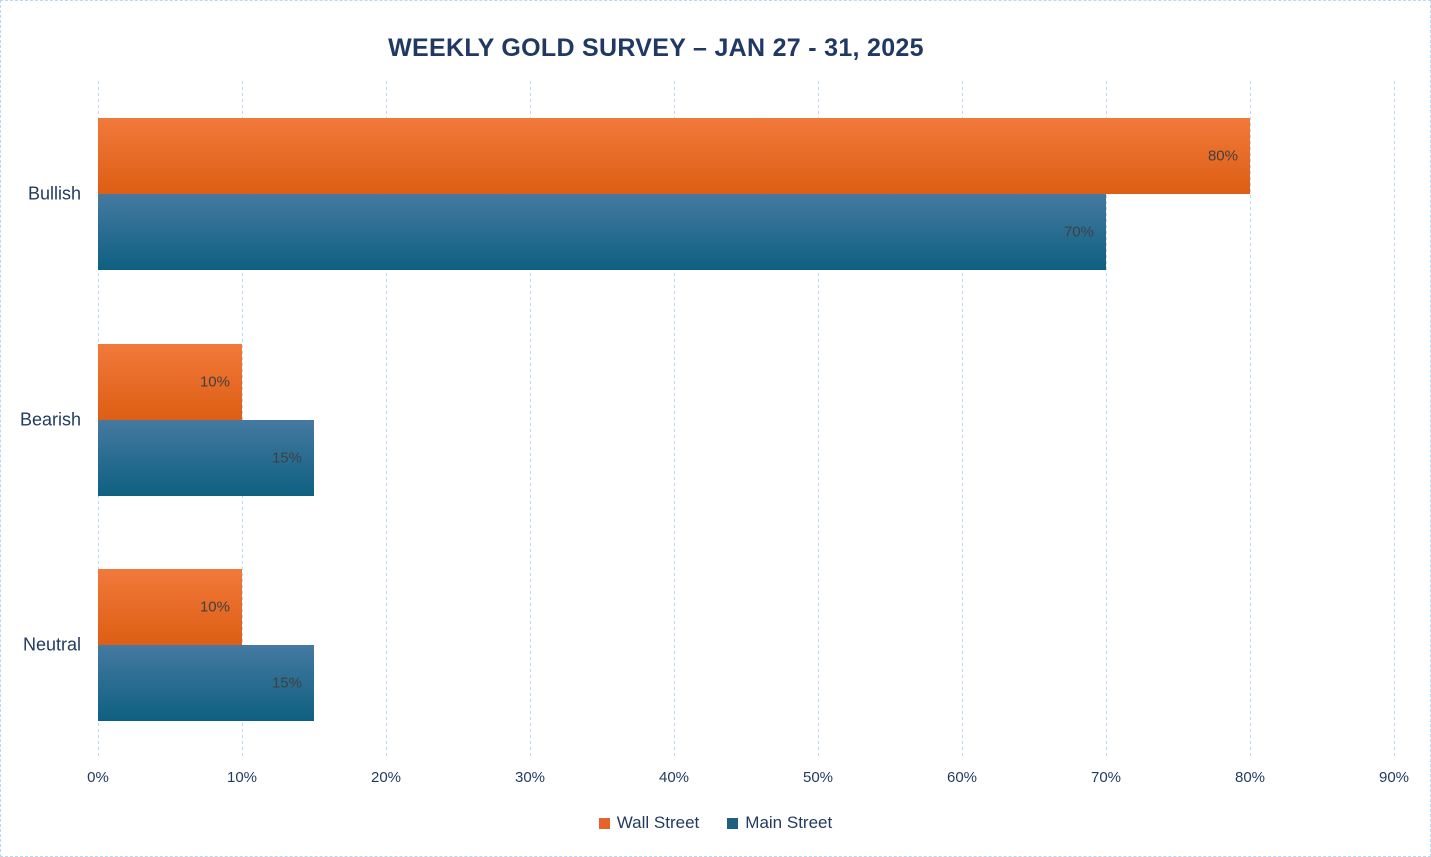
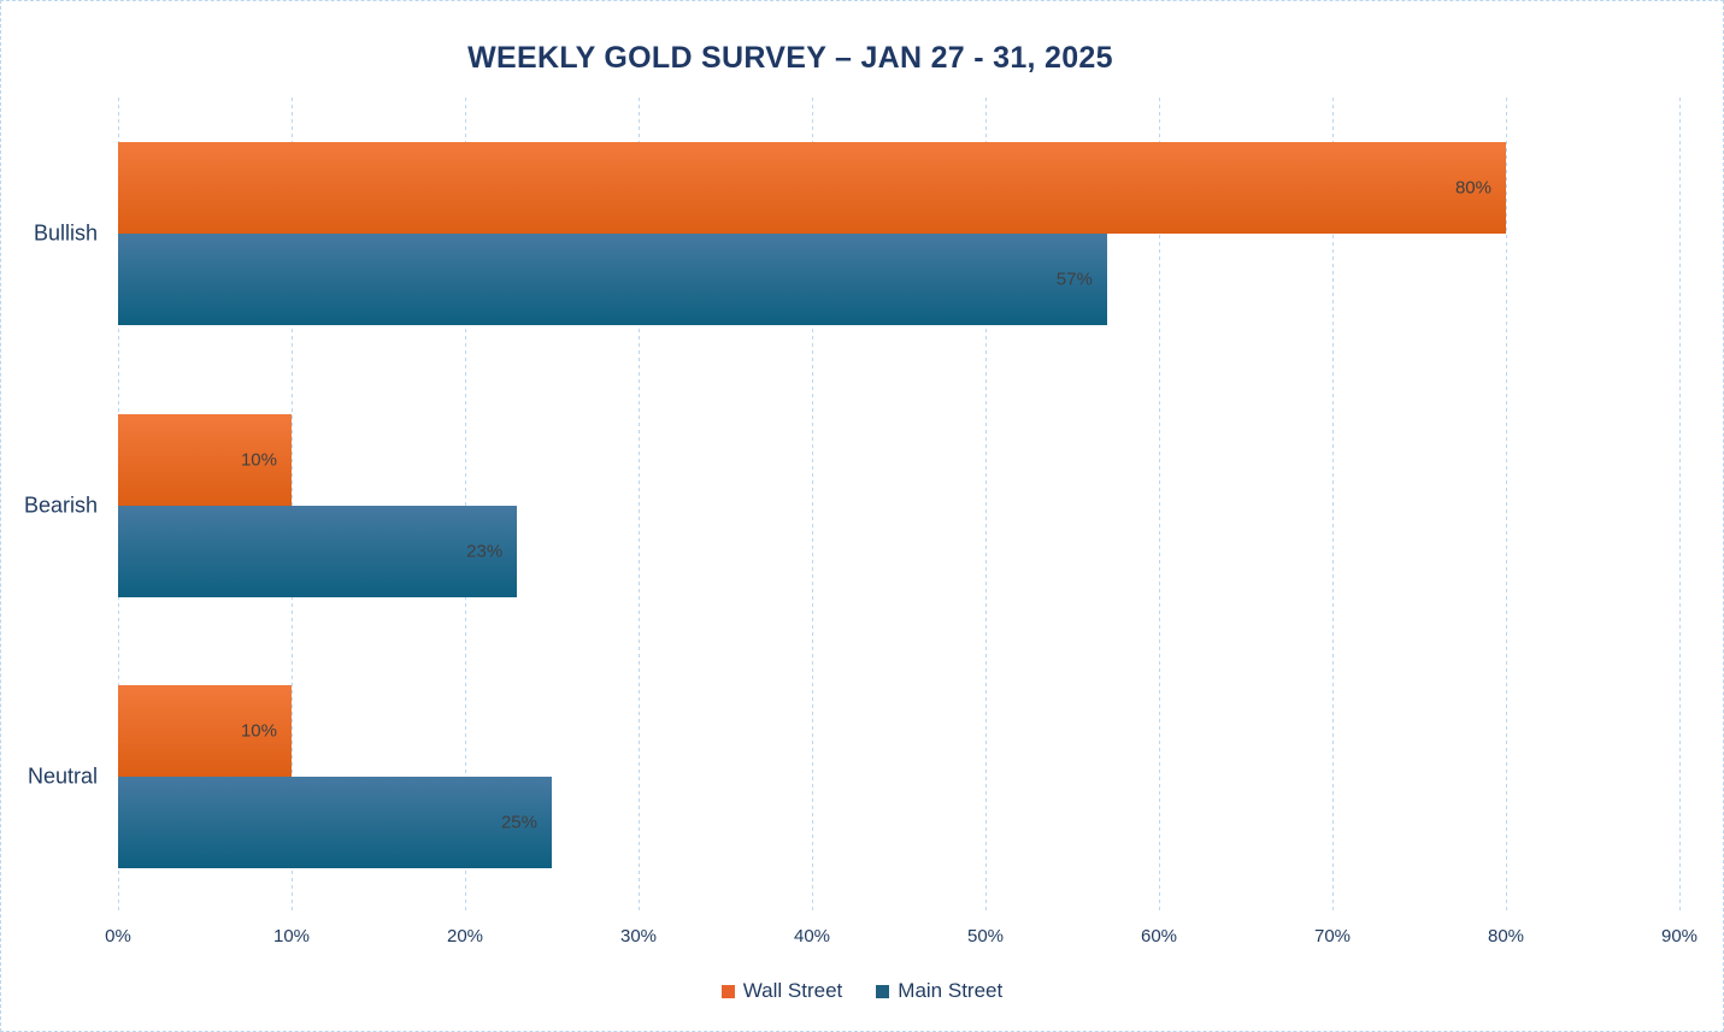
Main Street/Bullish: 70% -> 57%
Main Street/Bearish: 15% -> 23%
Main Street/Neutral: 15% -> 25%
